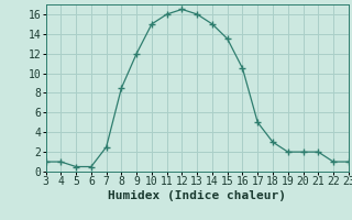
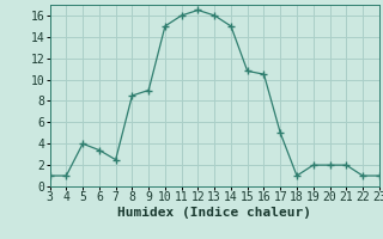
5: 0.5 -> 4.0
6: 0.5 -> 3.4
9: 12.0 -> 9.0
15: 13.5 -> 10.8
18: 3.0 -> 1.0
